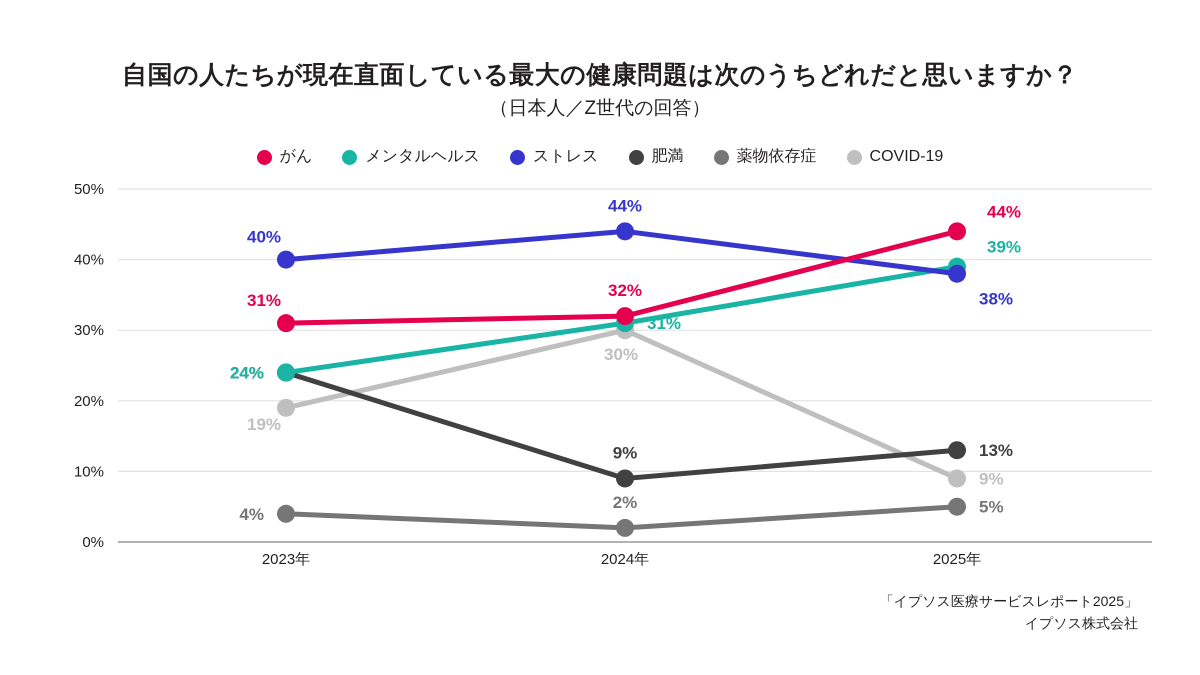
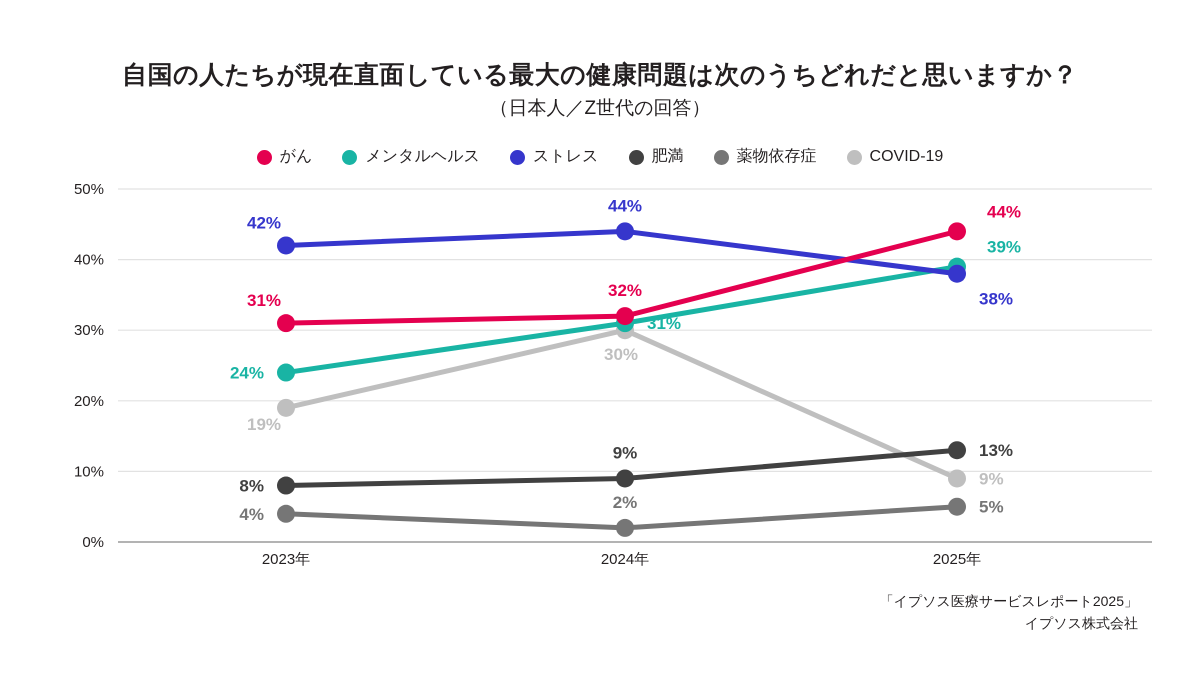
ストレス/2023年: 40% -> 42%
肥満/2023年: 24% -> 8%
